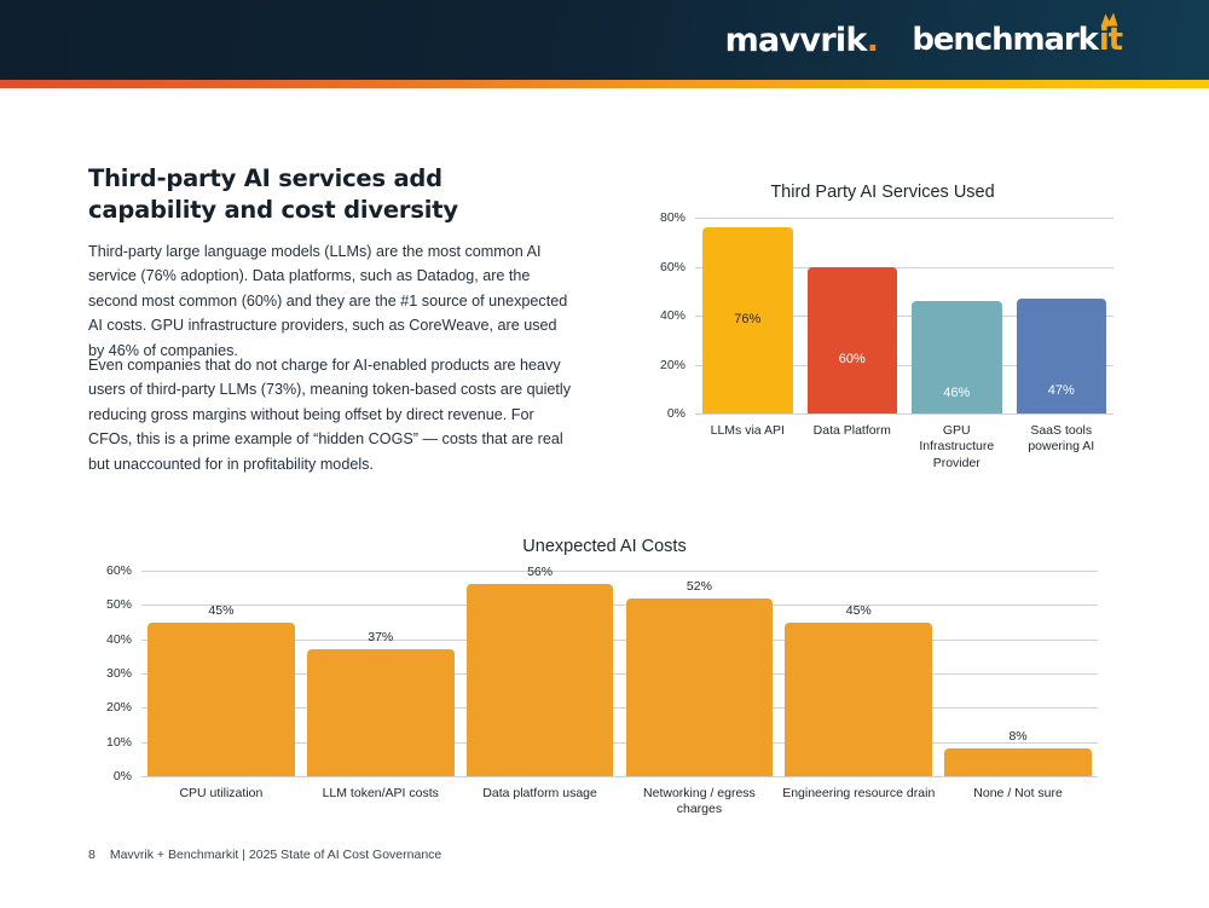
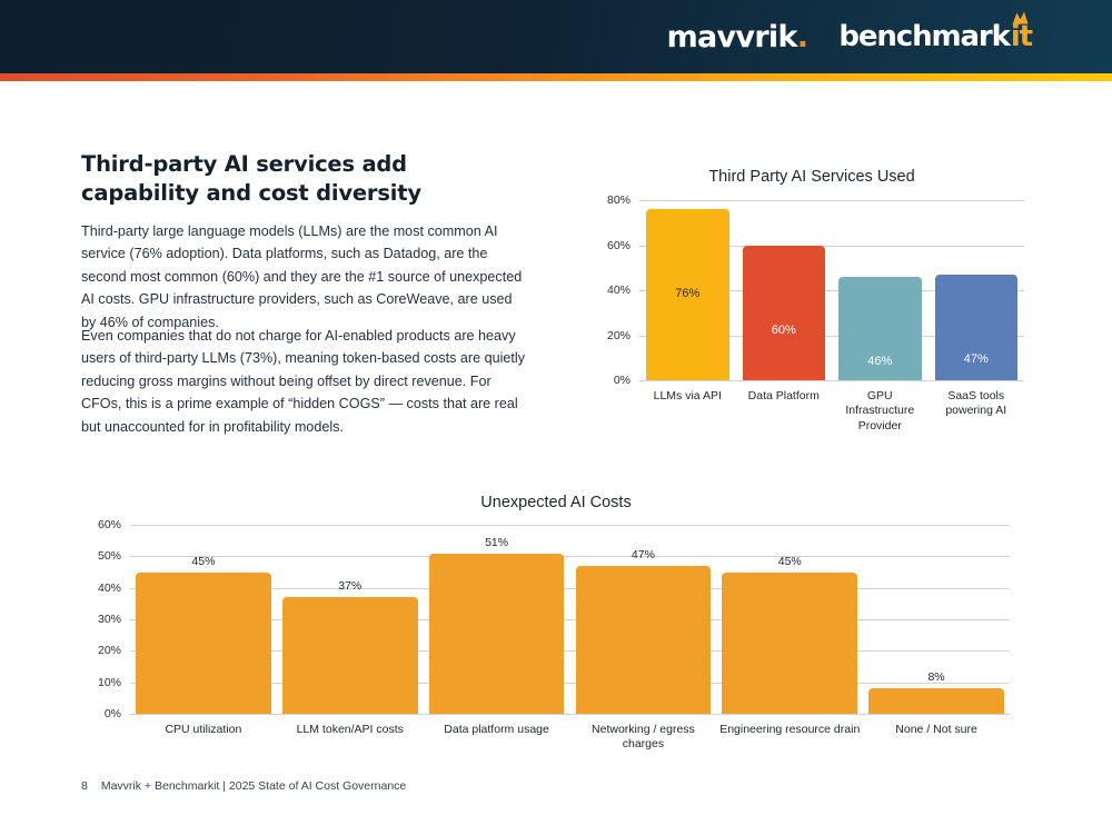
Unexpected AI Costs/Data platform usage: 56% -> 51%
Unexpected AI Costs/Networking / egress charges: 52% -> 47%
